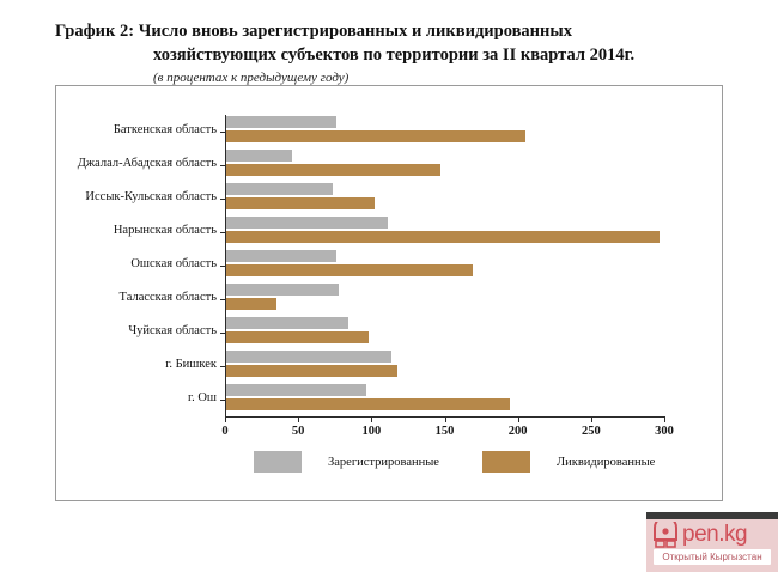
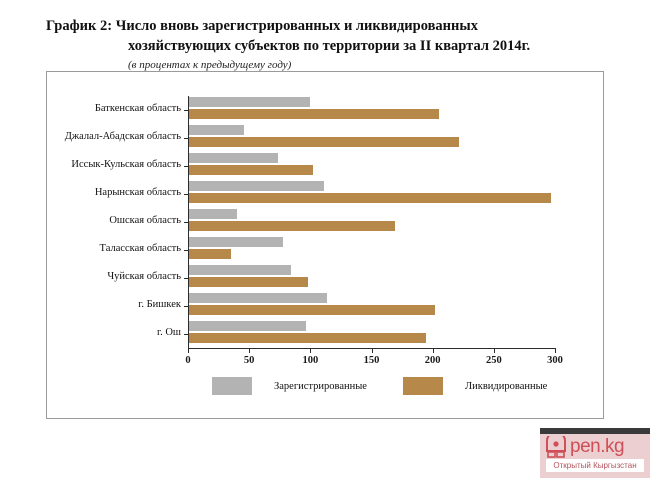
Зарегистрированные/Баткенская область: 75 -> 99
Ликвидированные/Джалал-Абадская область: 146 -> 221
Зарегистрированные/Ошская область: 75 -> 39
Ликвидированные/г. Бишкек: 117 -> 201
